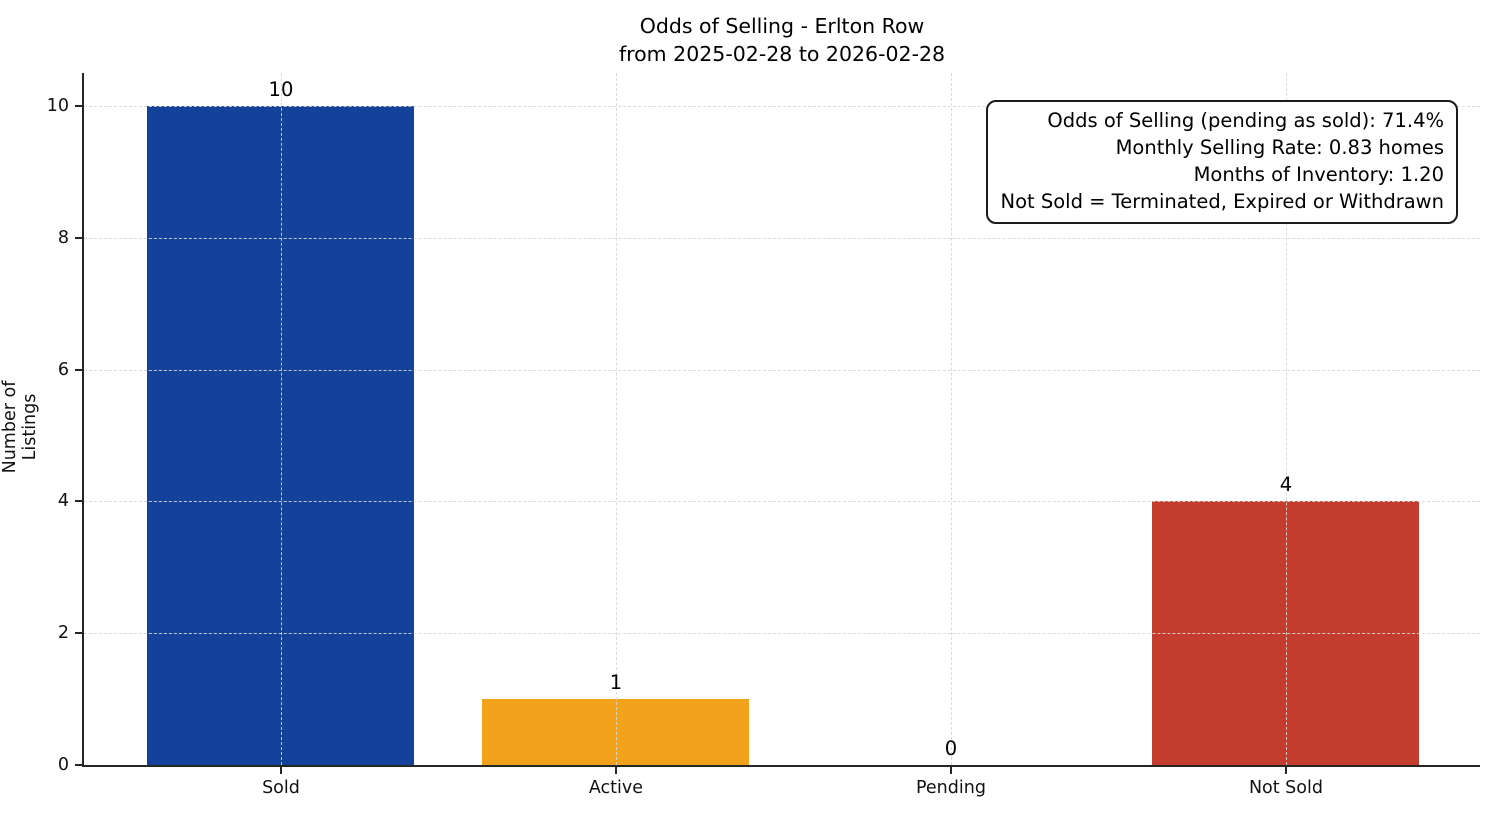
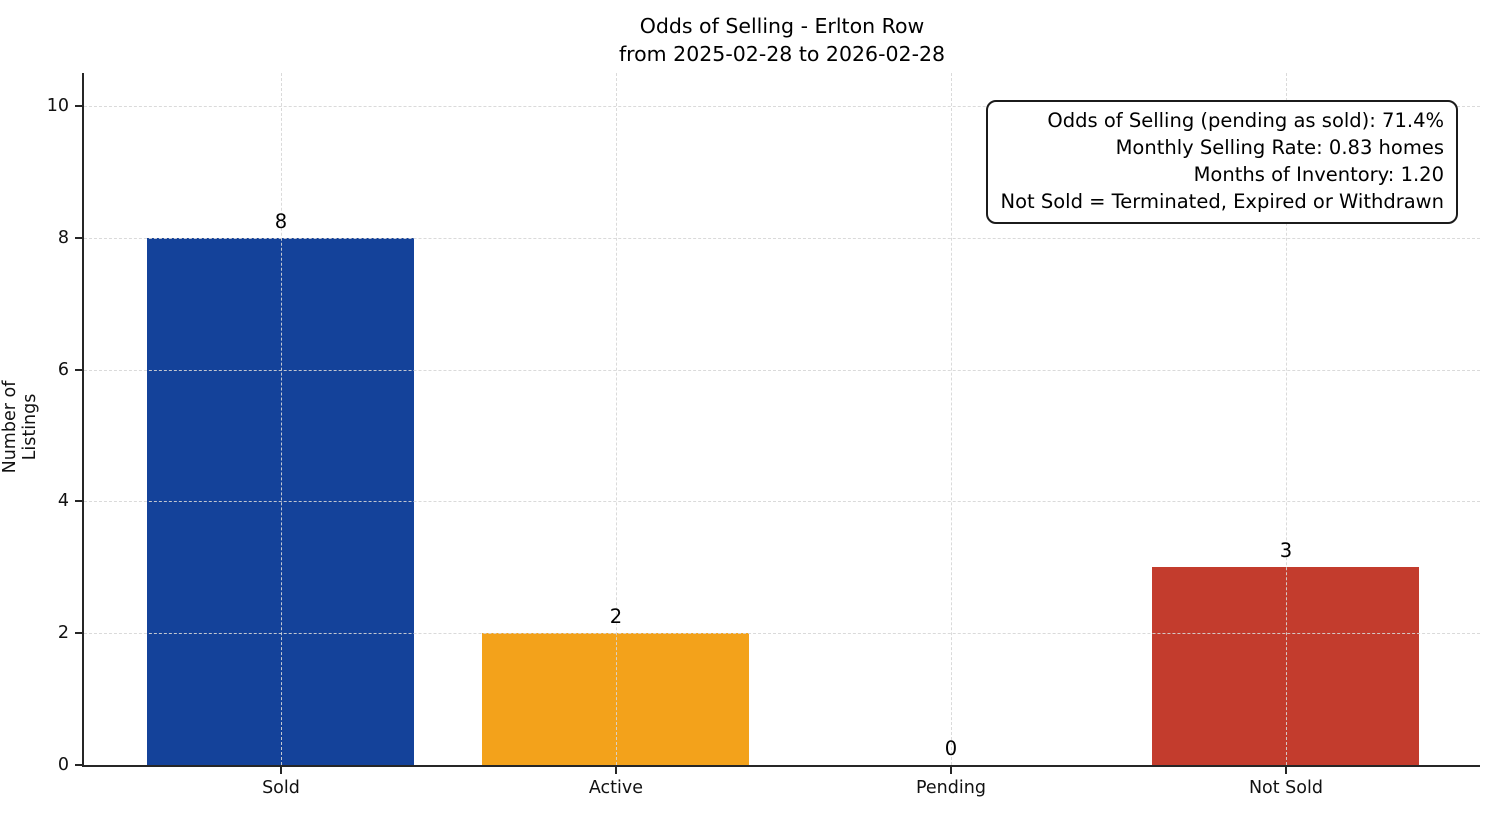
Sold: 10 -> 8
Active: 1 -> 2
Not Sold: 4 -> 3
